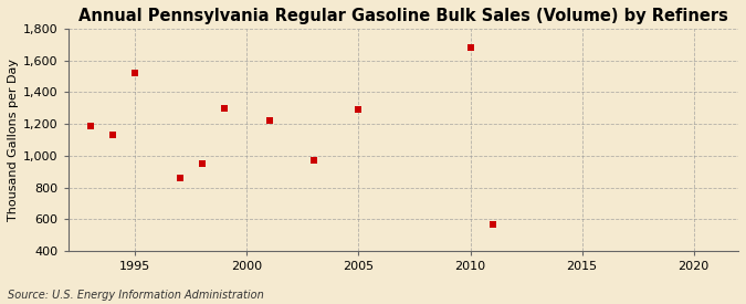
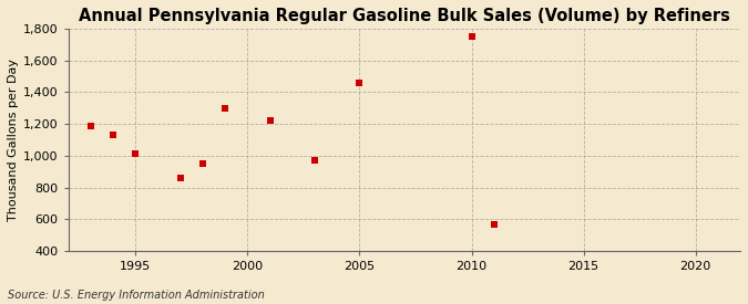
1995: 1,520 -> 1,010
2005: 1,290 -> 1,460
2010: 1,680 -> 1,750
